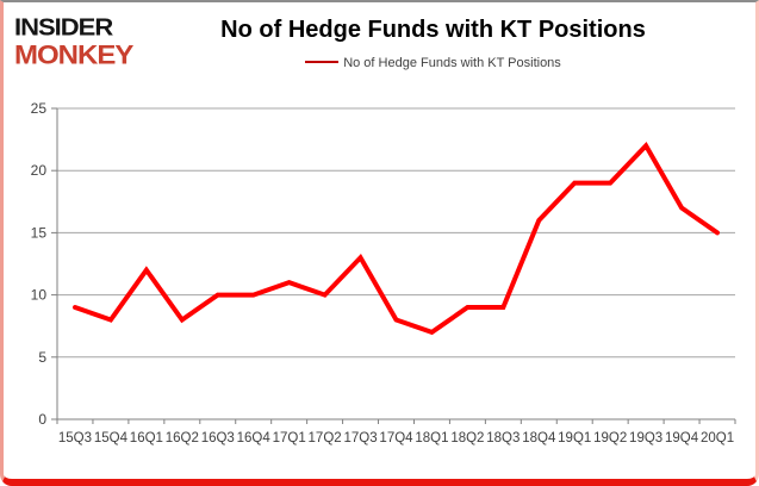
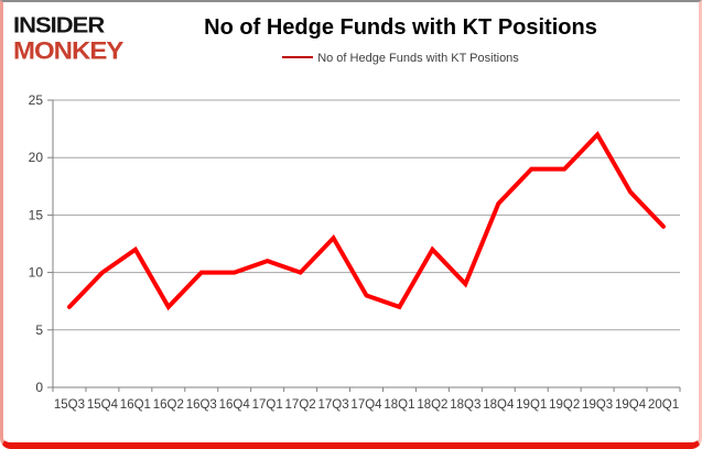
15Q3: 9 -> 7
15Q4: 8 -> 10
16Q2: 8 -> 7
18Q2: 9 -> 12
20Q1: 15 -> 14
